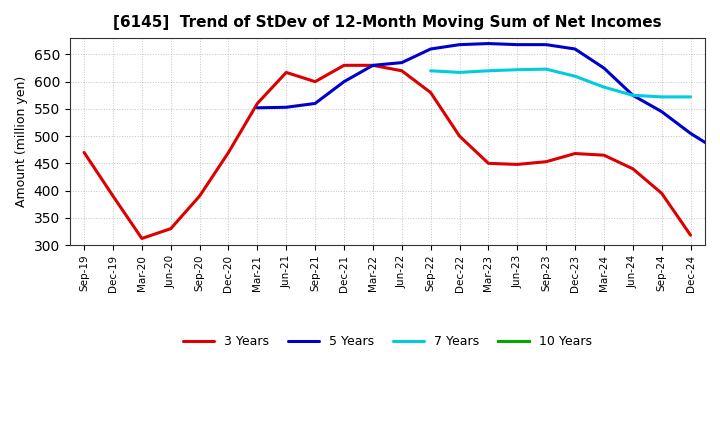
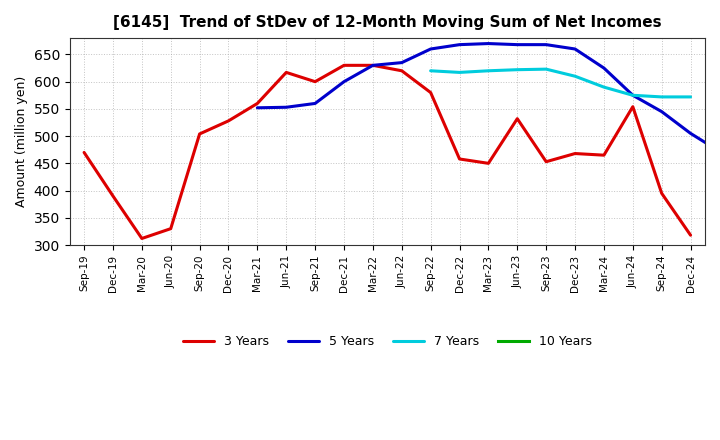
3 Years/Sep-20: 390 -> 504
3 Years/Dec-20: 470 -> 528
3 Years/Dec-22: 500 -> 458
3 Years/Jun-23: 448 -> 532
3 Years/Jun-24: 440 -> 554
